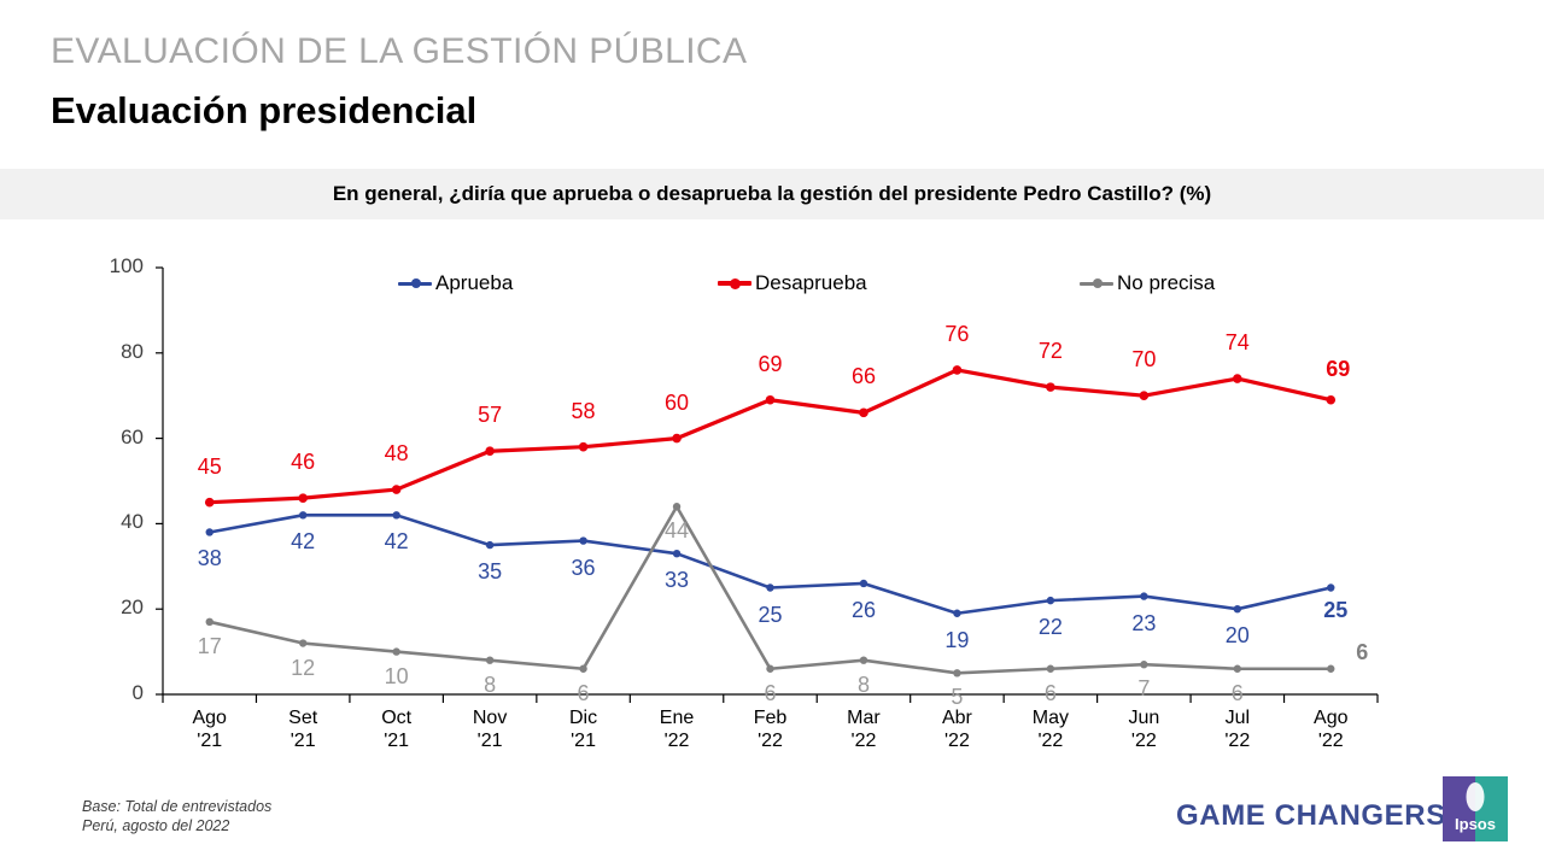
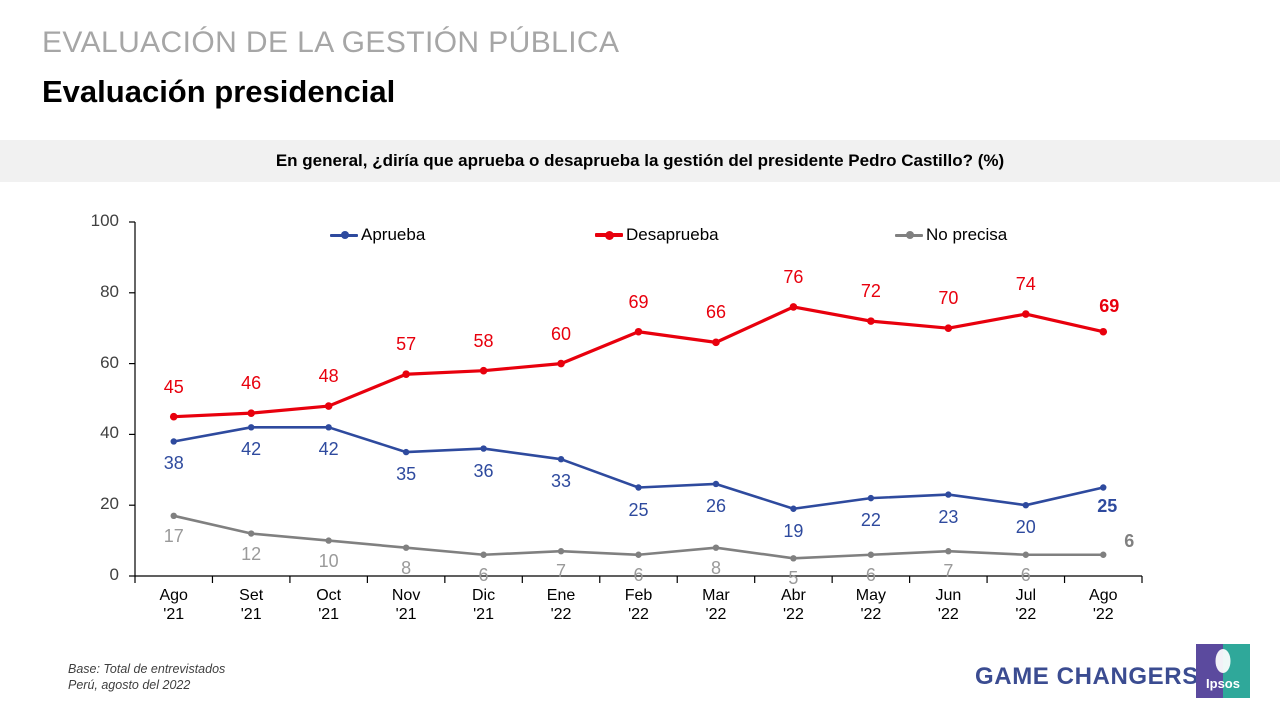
No precisa/Ene '22: 44 -> 7
